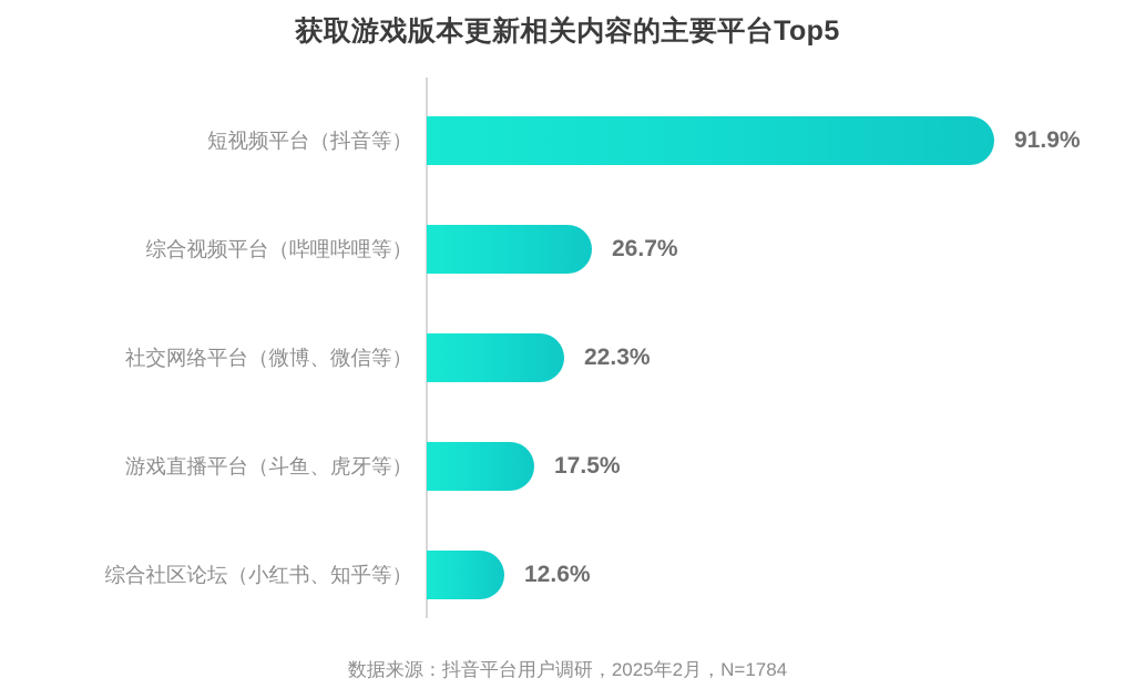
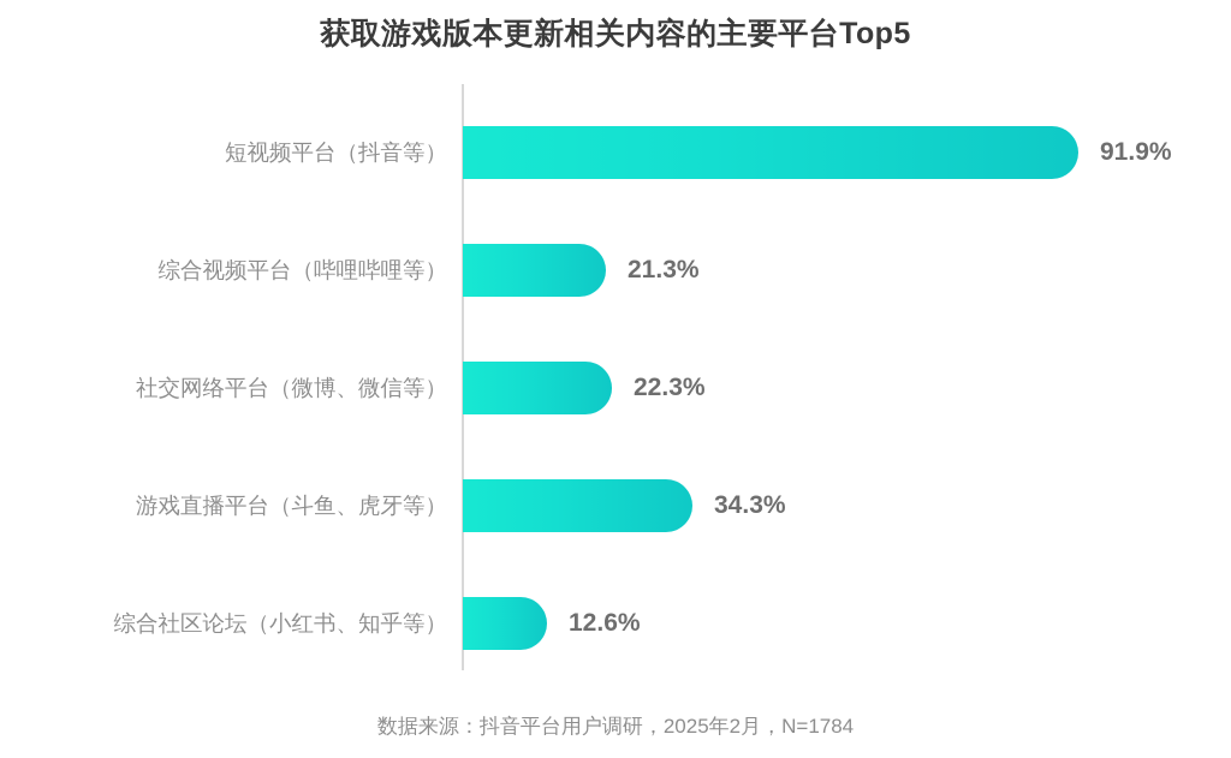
综合视频平台（哔哩哔哩等）: 26.7% -> 21.3%
游戏直播平台（斗鱼、虎牙等）: 17.5% -> 34.3%
